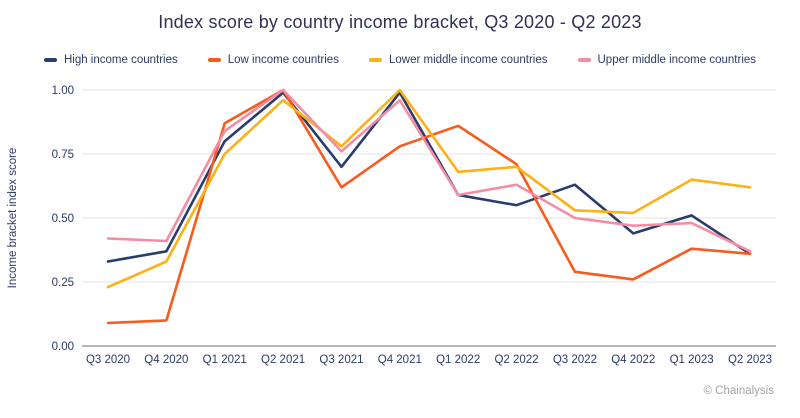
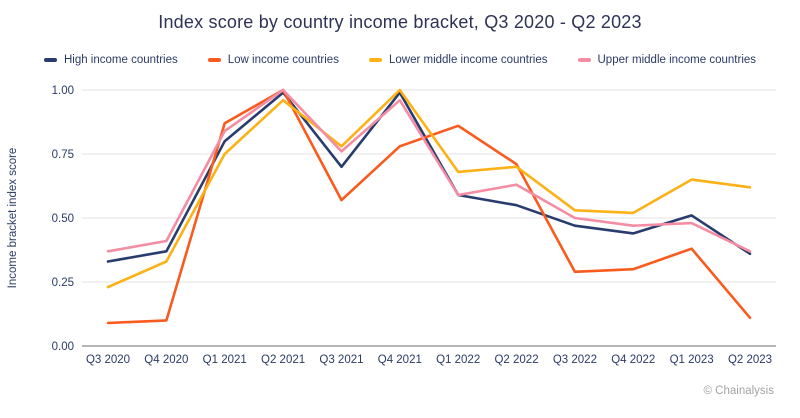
Upper middle income countries/Q3 2020: 0.42 -> 0.37
Low income countries/Q3 2021: 0.62 -> 0.57
High income countries/Q3 2022: 0.63 -> 0.47
Low income countries/Q4 2022: 0.26 -> 0.30
Low income countries/Q2 2023: 0.36 -> 0.11
